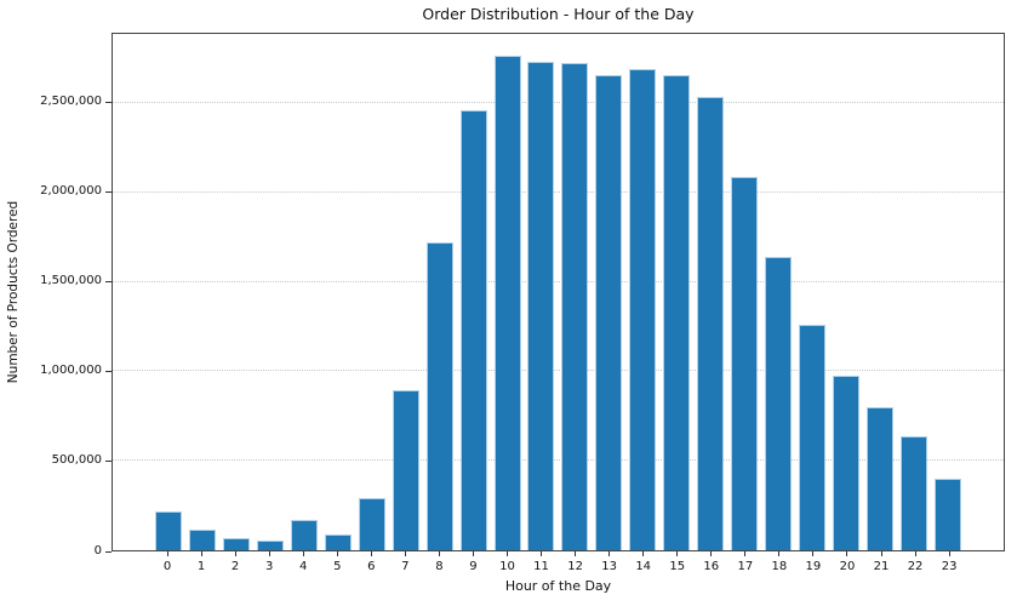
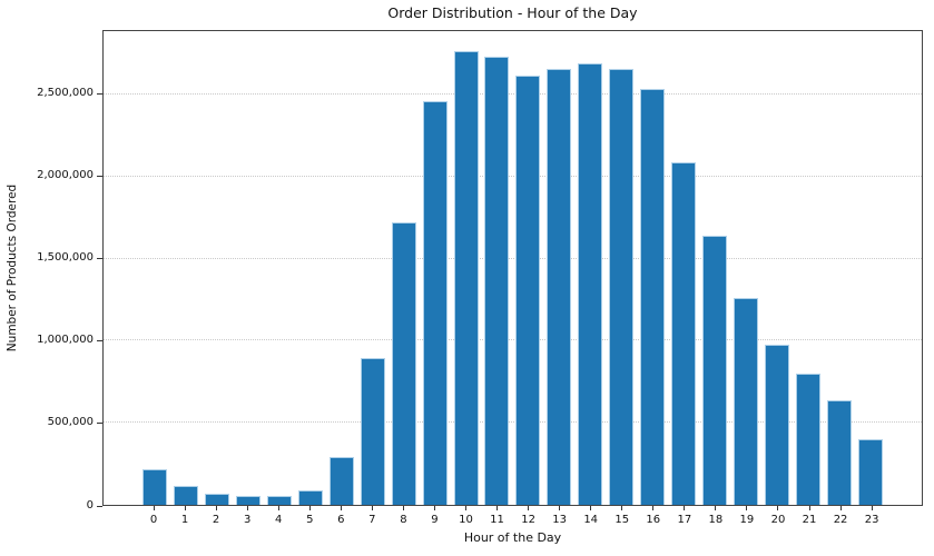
4: 170000 -> 60000
12: 2720000 -> 2620000
